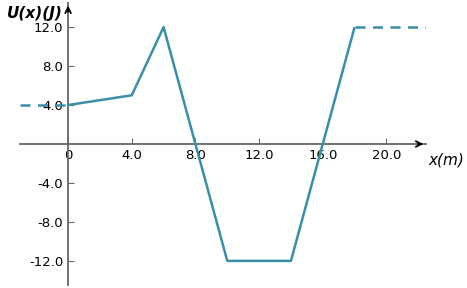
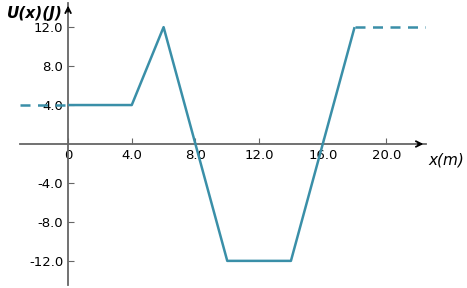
4.0: 5 -> 4
